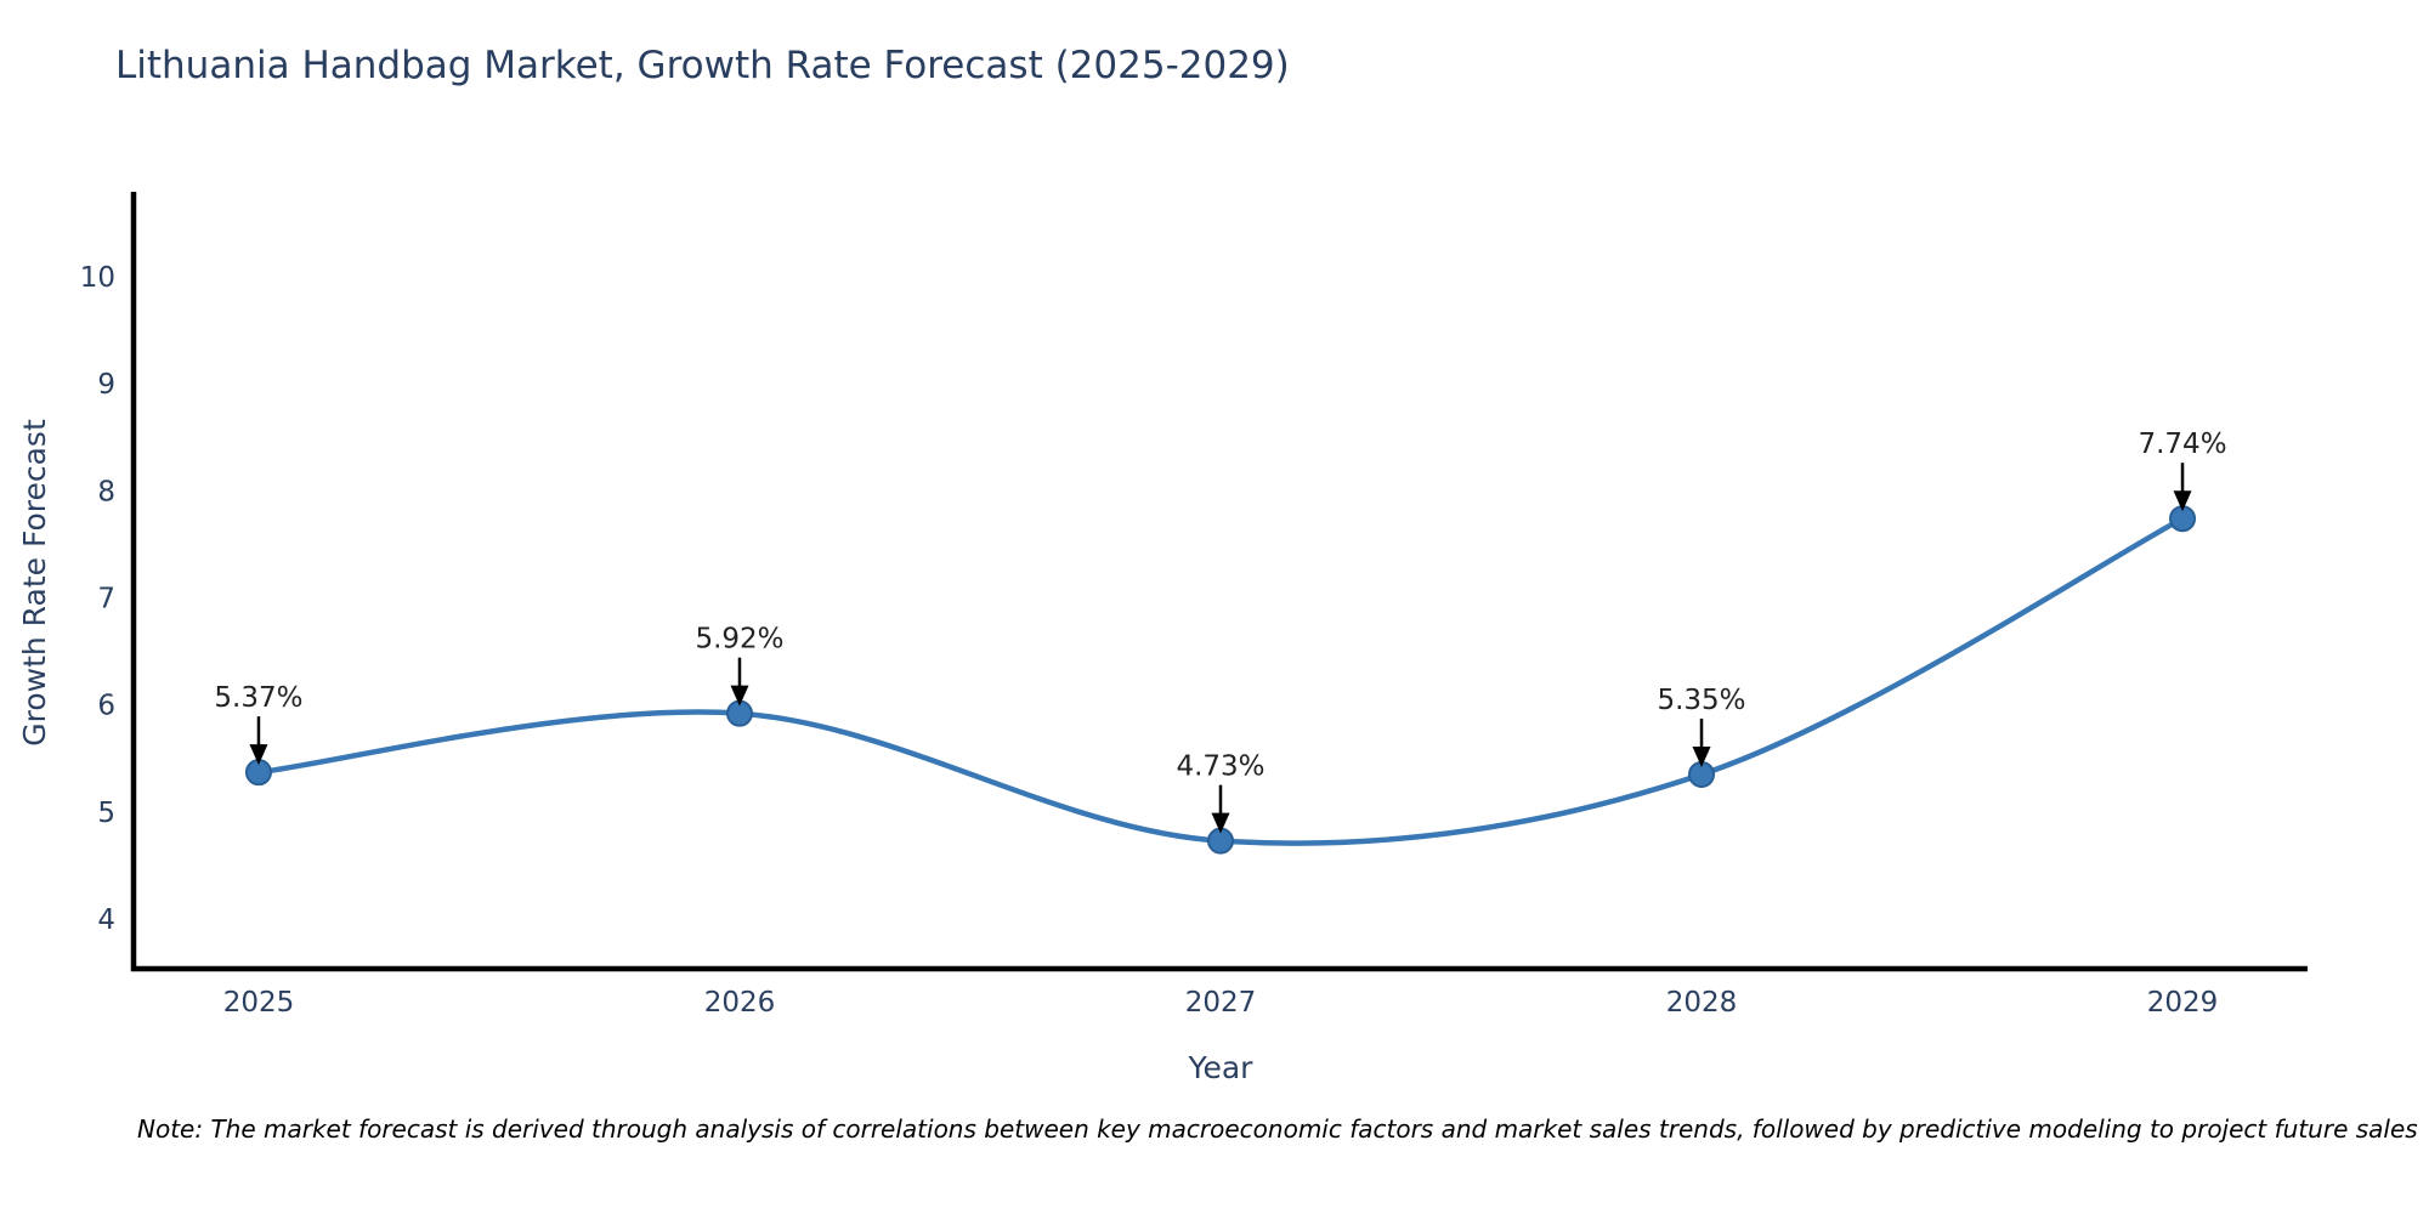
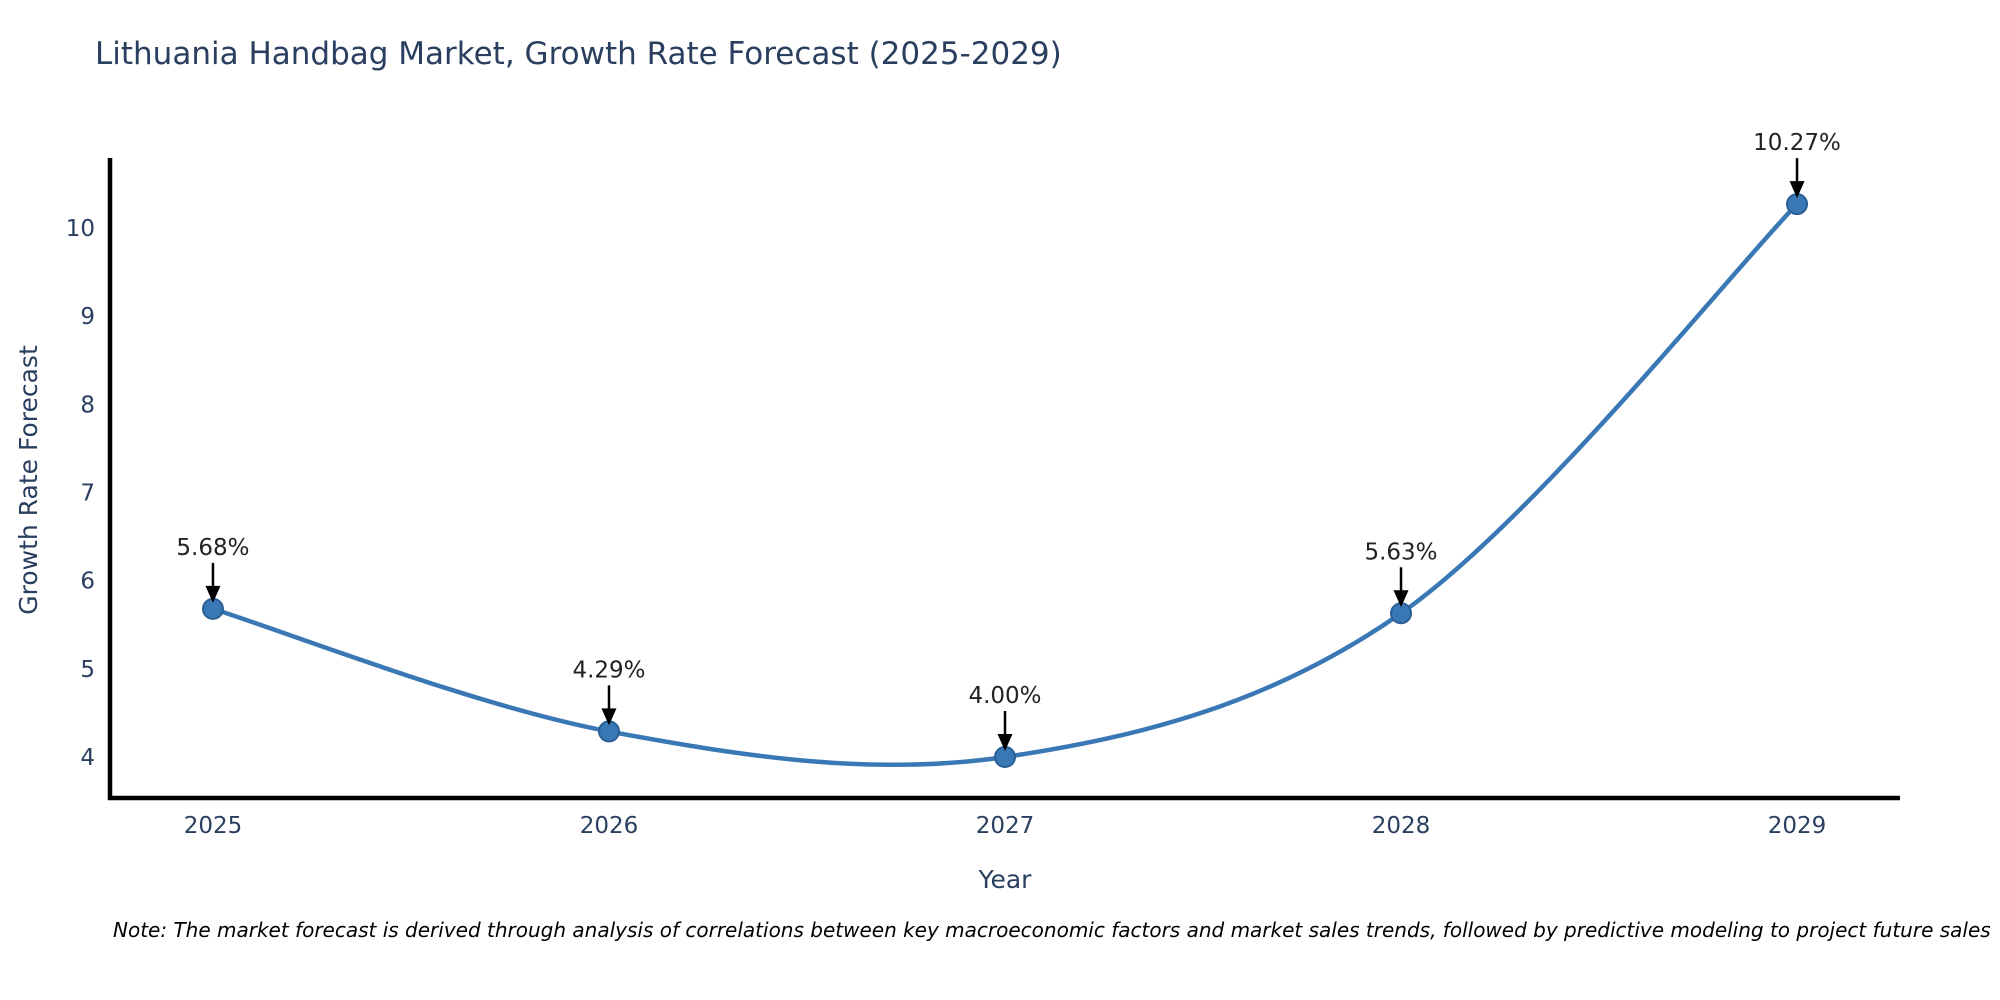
2025: 5.37% -> 5.68%
2026: 5.92% -> 4.29%
2027: 4.73% -> 4.00%
2028: 5.35% -> 5.63%
2029: 7.74% -> 10.27%
